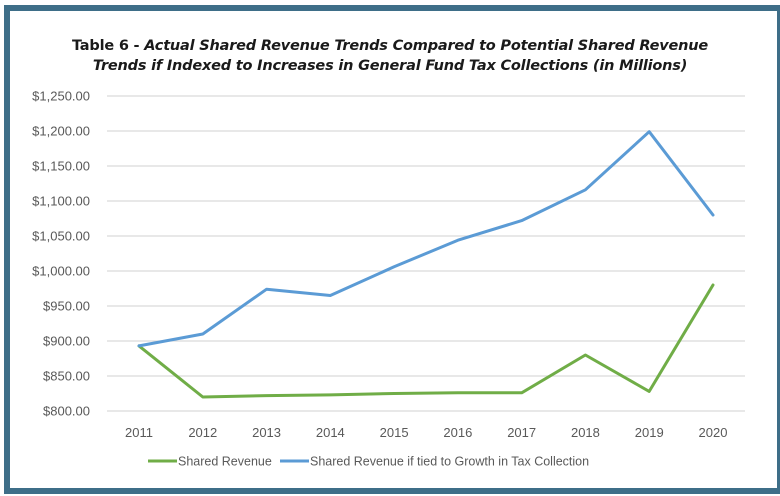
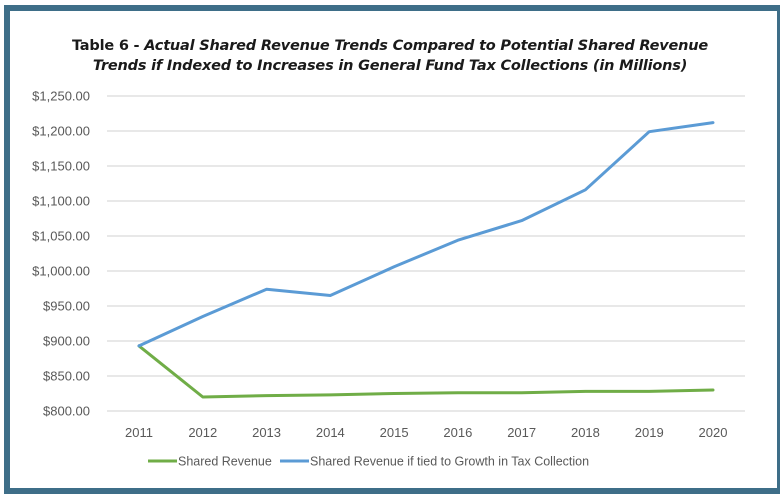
Shared Revenue if tied to Growth in Tax Collection/2012: $910 -> $940
Shared Revenue/2018: $880 -> $830
Shared Revenue/2020: $980 -> $830
Shared Revenue if tied to Growth in Tax Collection/2020: $1080 -> $1210
